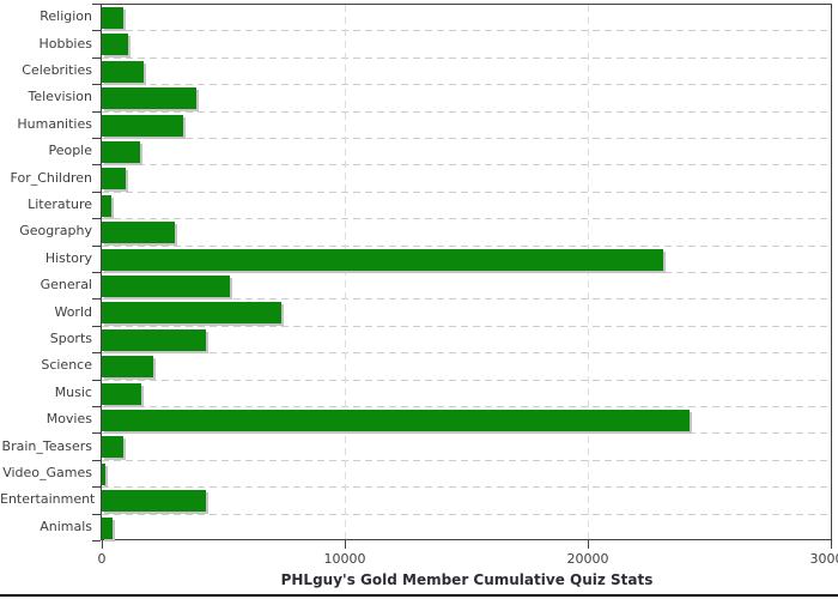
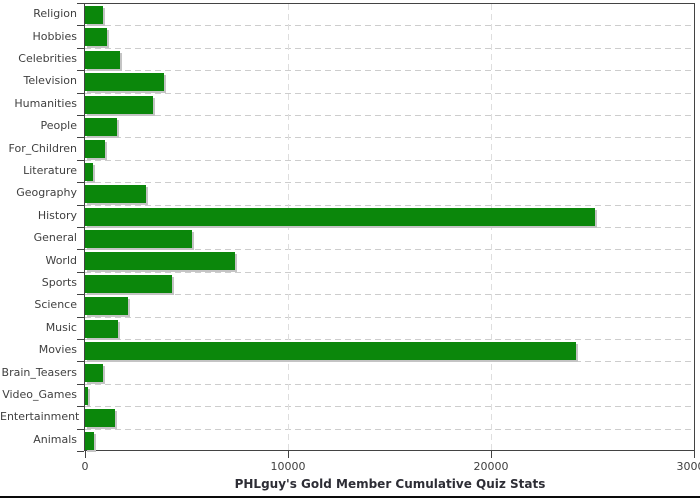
History: 23100 -> 25100
Entertainment: 4300 -> 1500
